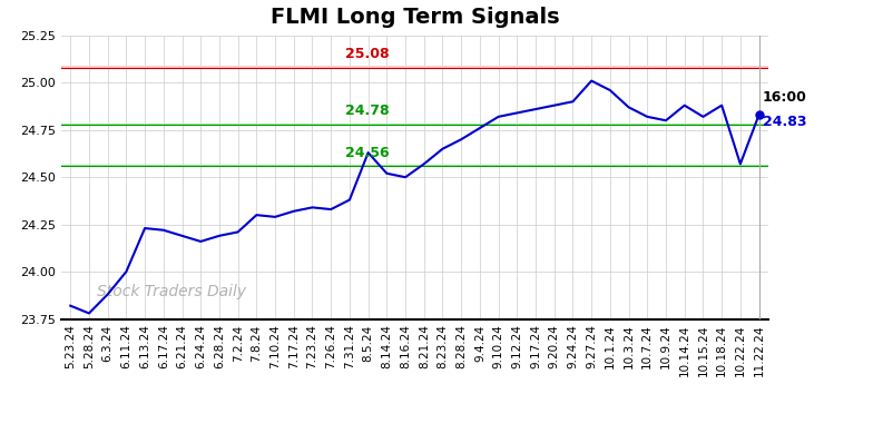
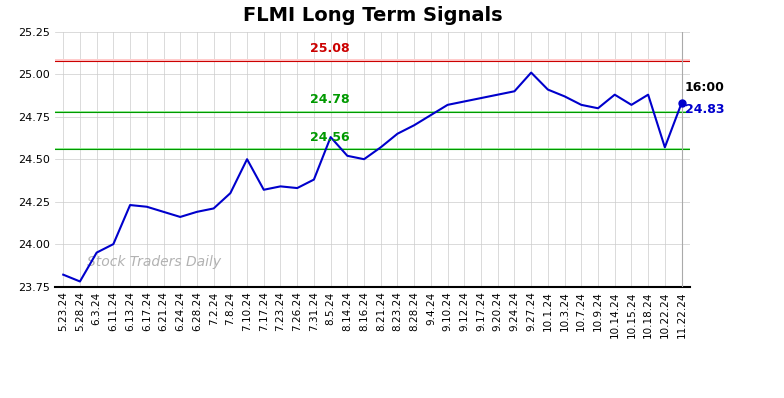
6.3.24: 23.88 -> 23.95
7.10.24: 24.29 -> 24.50
10.1.24: 24.96 -> 24.91
